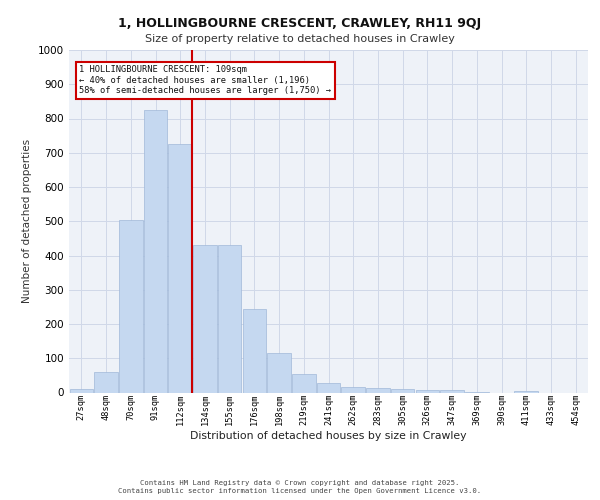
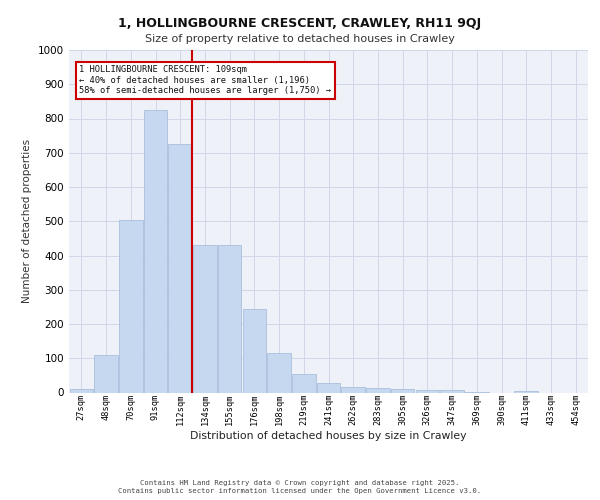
48sqm: 60 -> 110
